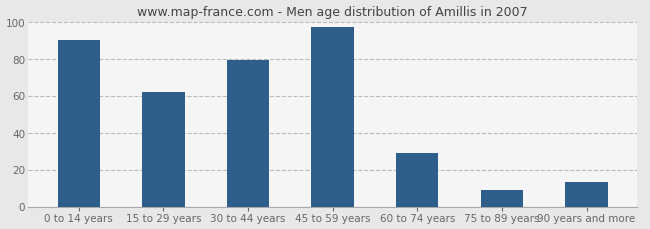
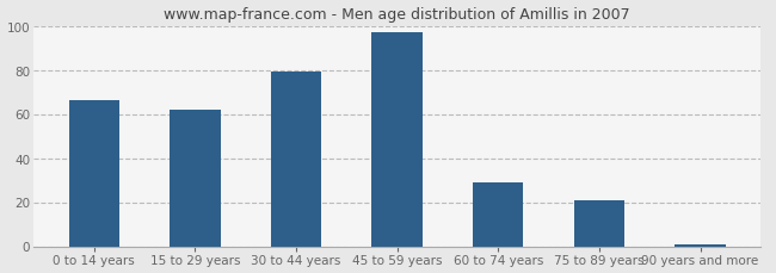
0 to 14 years: 90 -> 66
75 to 89 years: 9 -> 21
90 years and more: 13 -> 1
